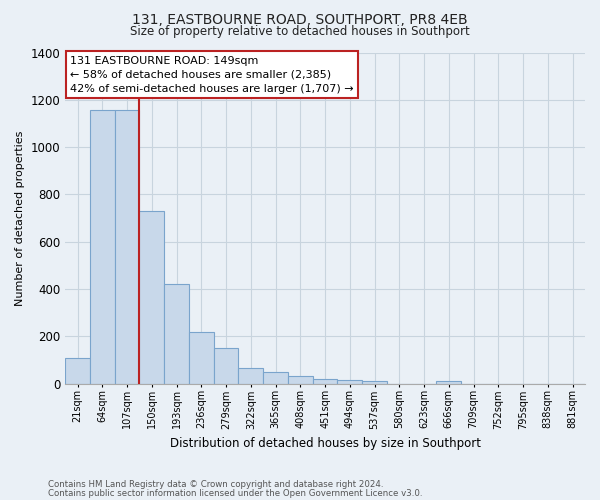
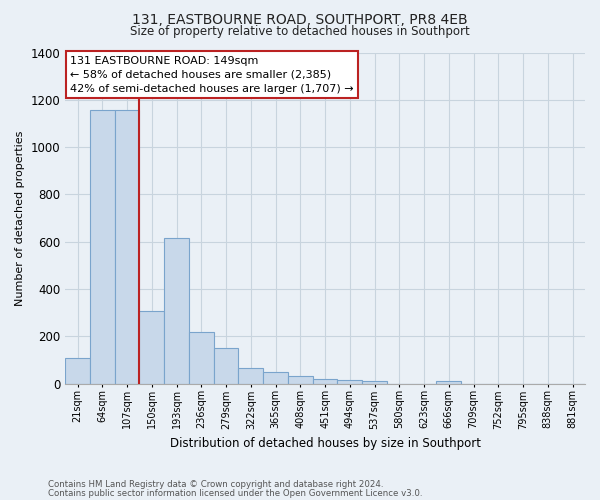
150sqm: 730 -> 305
193sqm: 420 -> 615
